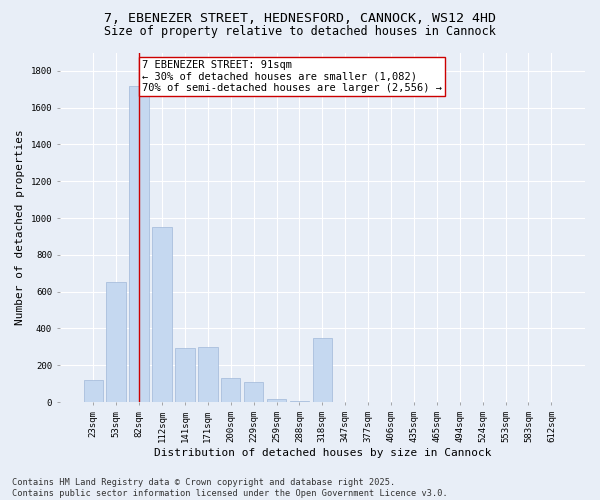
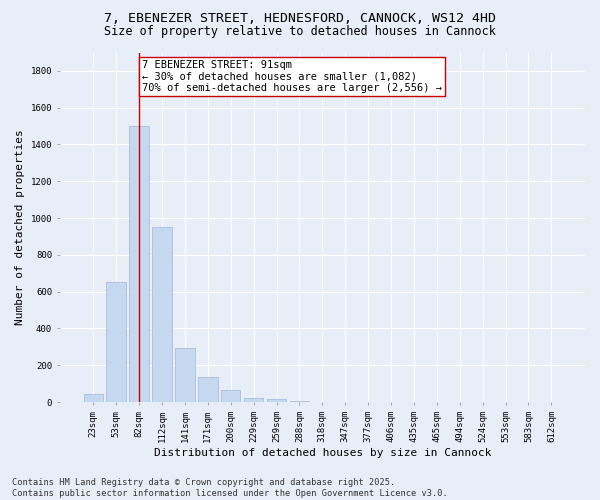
23sqm: 120 -> 40
82sqm: 1720 -> 1500
171sqm: 300 -> 140
200sqm: 130 -> 60
229sqm: 110 -> 20
318sqm: 350 -> 0
